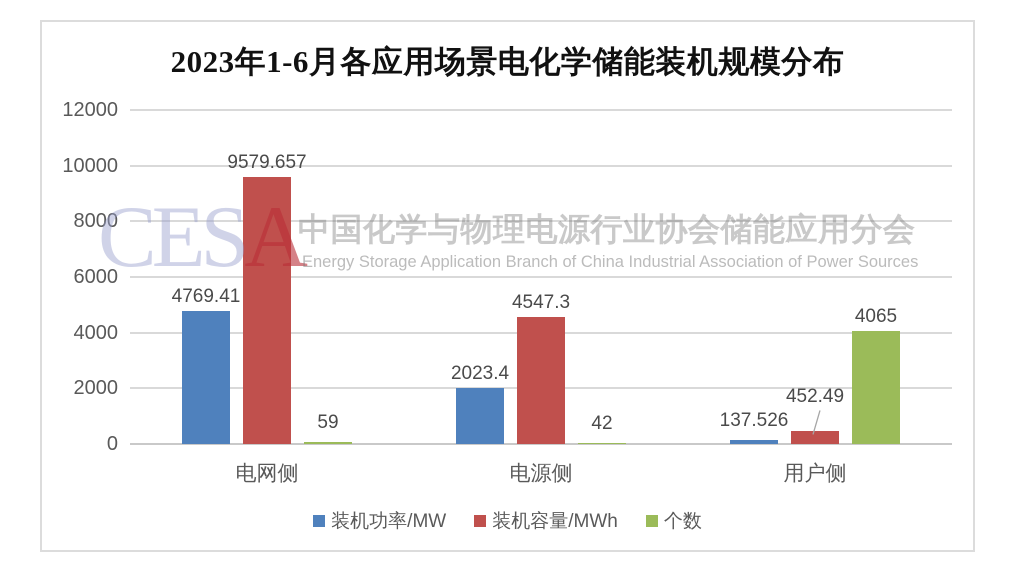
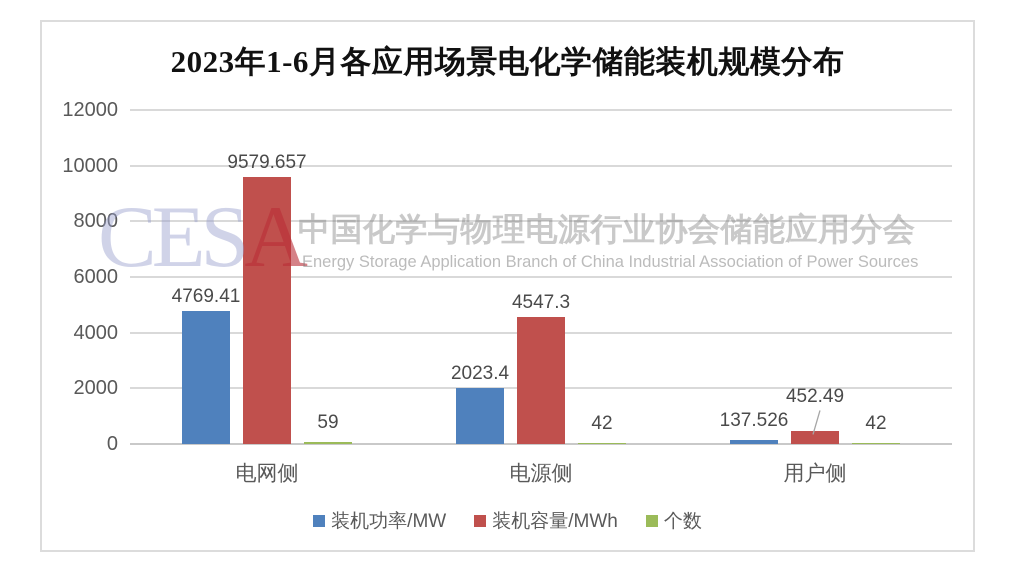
个数/用户侧: 4065 -> 42
